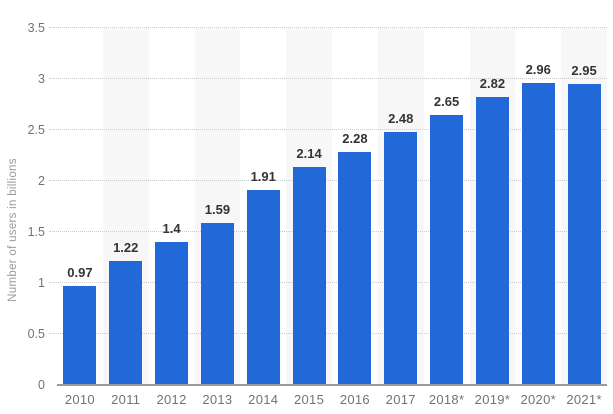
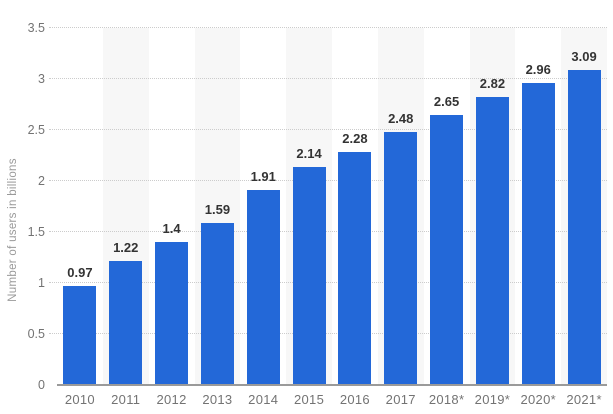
2021*: 2.95 -> 3.09
